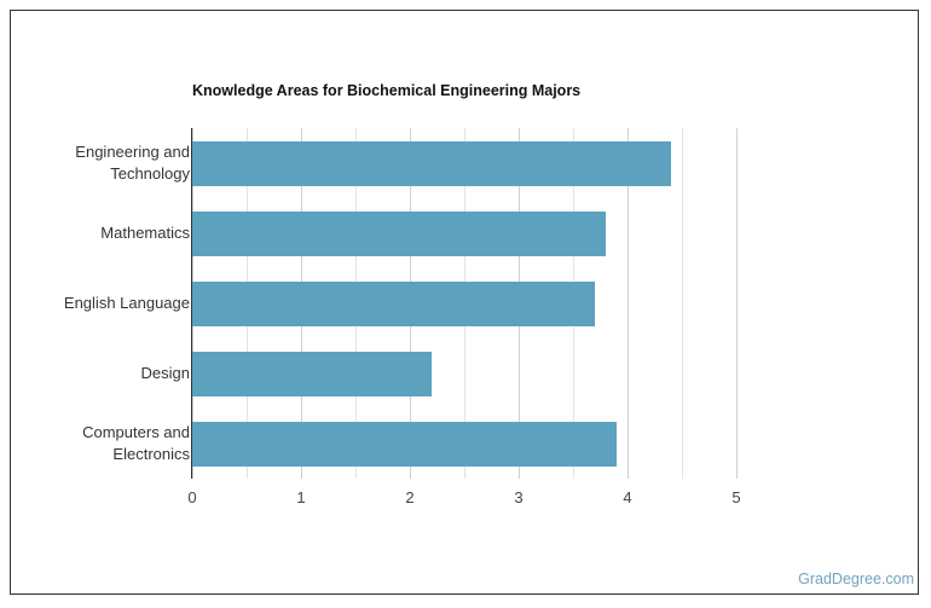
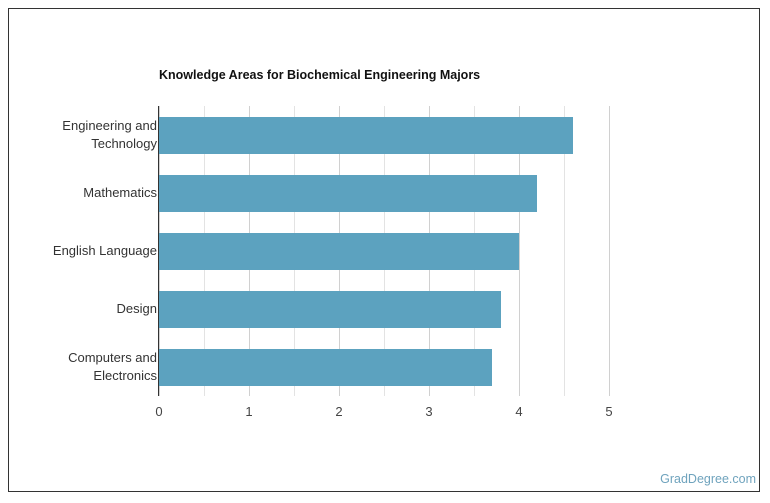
Engineering and Technology: 4.4 -> 4.6
Mathematics: 3.8 -> 4.2
English Language: 3.7 -> 4.0
Design: 2.2 -> 3.8
Computers and Electronics: 3.9 -> 3.7
